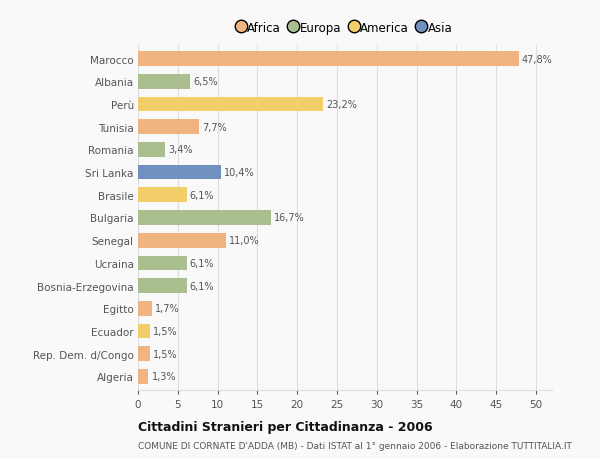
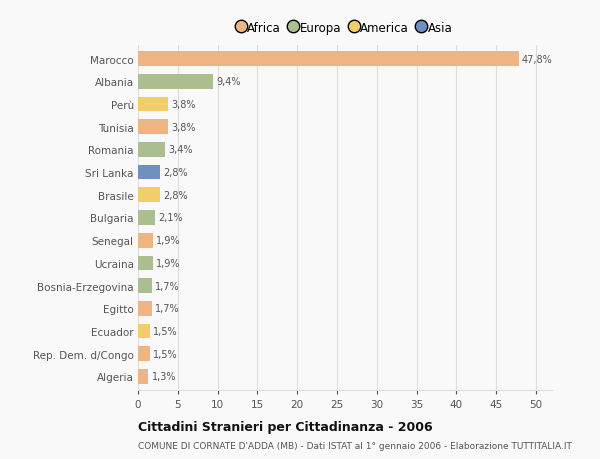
Albania: 6,5% -> 9,4%
Perù: 23,2% -> 3,8%
Tunisia: 7,7% -> 3,8%
Sri Lanka: 10,4% -> 2,8%
Brasile: 6,1% -> 2,8%
Bulgaria: 16,7% -> 2,1%
Senegal: 11,0% -> 1,9%
Ucraina: 6,1% -> 1,9%
Bosnia-Erzegovina: 6,1% -> 1,7%
